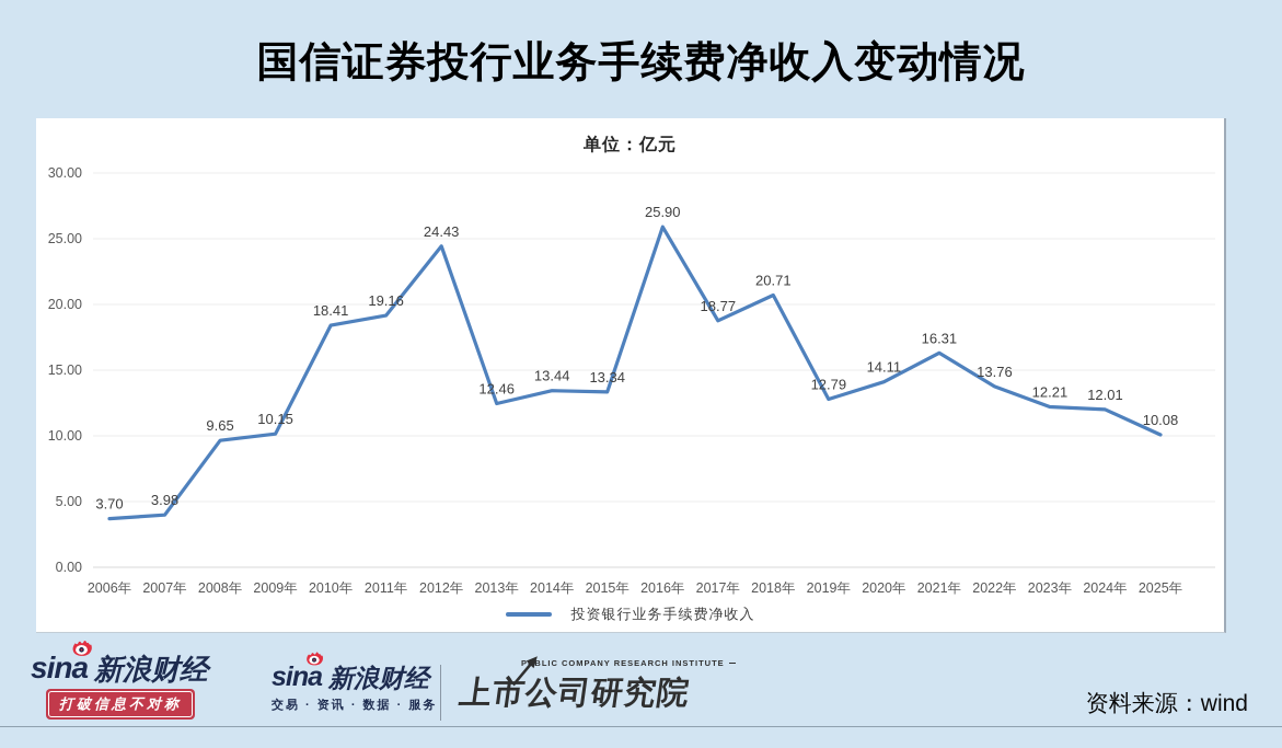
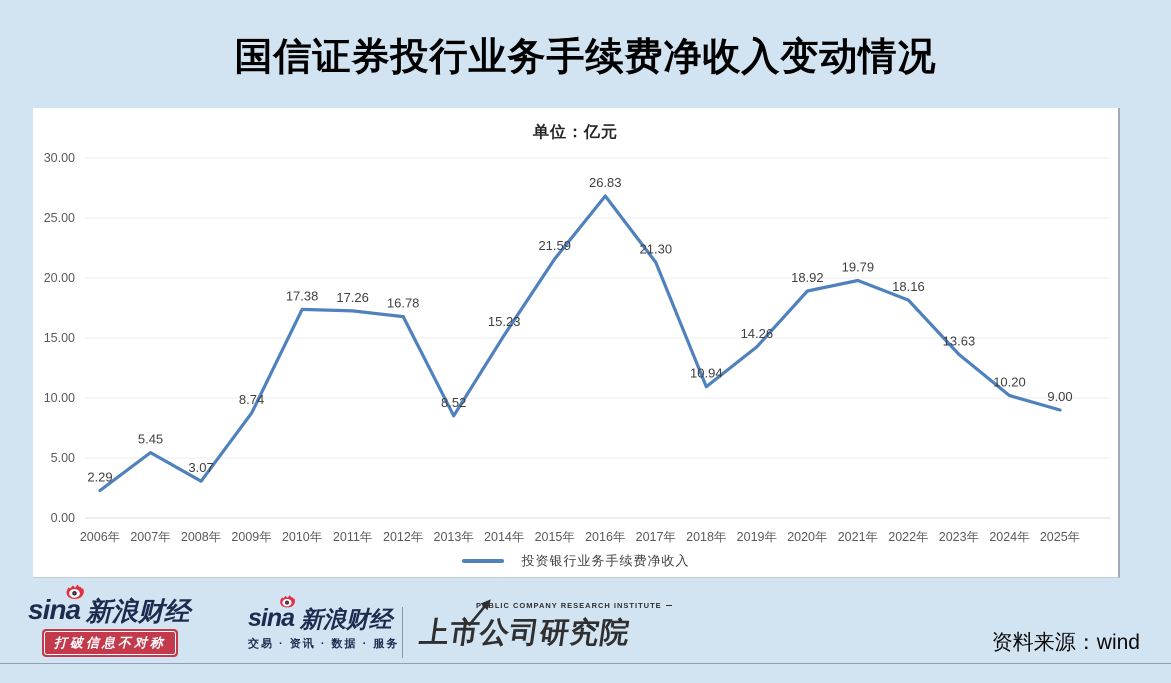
2006年: 3.70 -> 2.29
2007年: 3.98 -> 5.45
2008年: 9.65 -> 3.07
2009年: 10.15 -> 8.74
2010年: 18.41 -> 17.38
2011年: 19.16 -> 17.26
2012年: 24.43 -> 16.78
2013年: 12.46 -> 8.52
2014年: 13.44 -> 15.23
2015年: 13.34 -> 21.59
2016年: 25.90 -> 26.83
2017年: 18.77 -> 21.30
2018年: 20.71 -> 10.94
2019年: 12.79 -> 14.26
2020年: 14.11 -> 18.92
2021年: 16.31 -> 19.79
2022年: 13.76 -> 18.16
2023年: 12.21 -> 13.63
2024年: 12.01 -> 10.20
2025年: 10.08 -> 9.00
